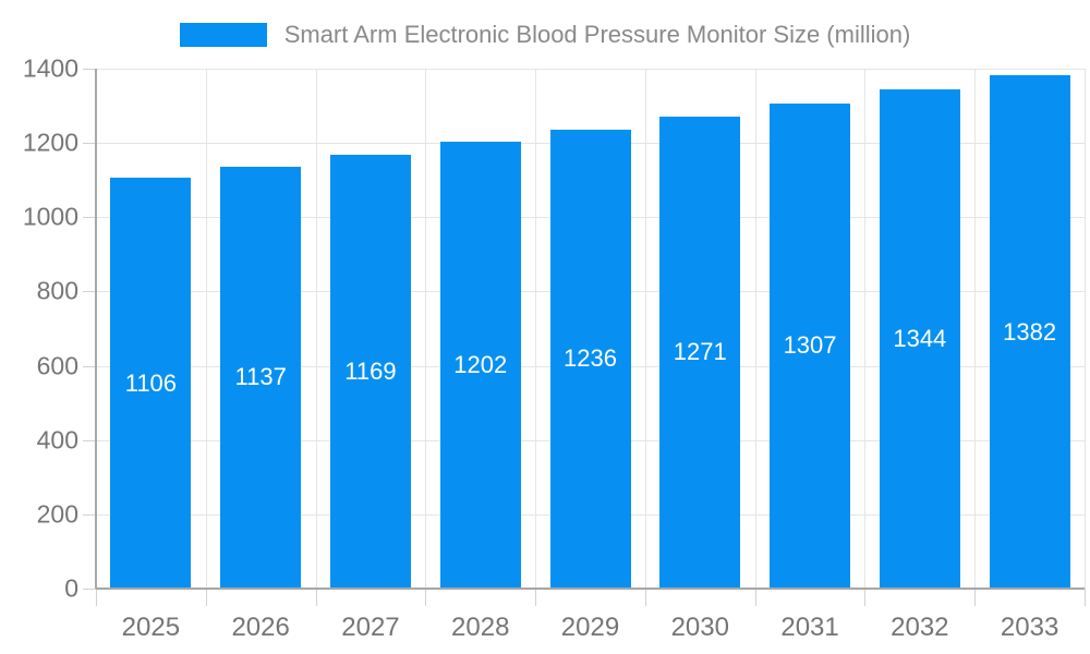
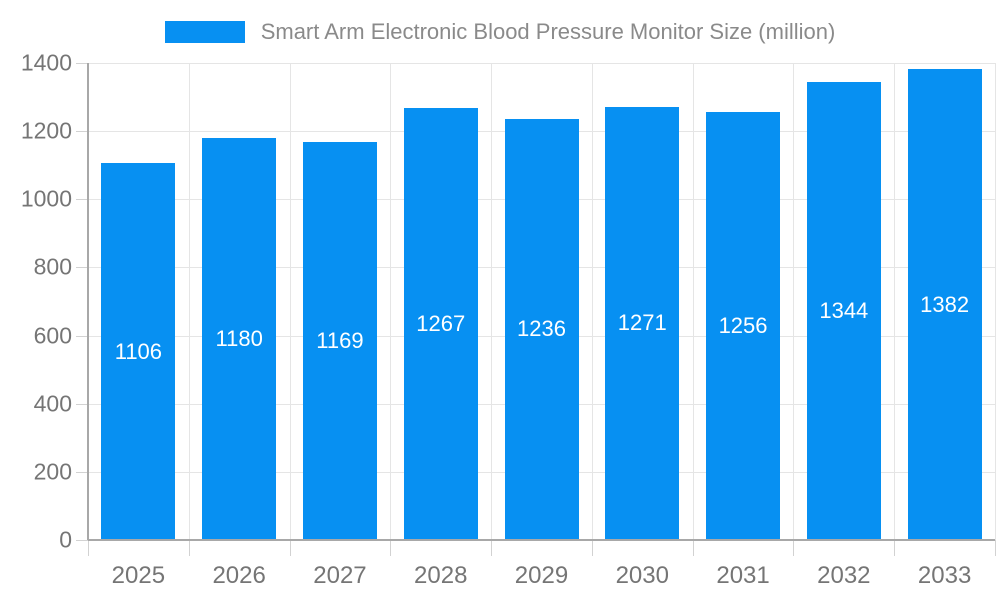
2026: 1137 -> 1180
2028: 1202 -> 1267
2031: 1307 -> 1256
